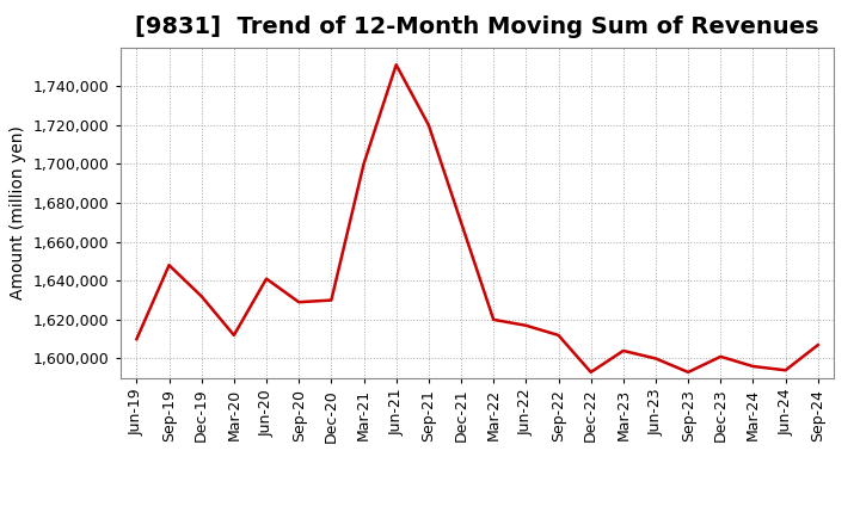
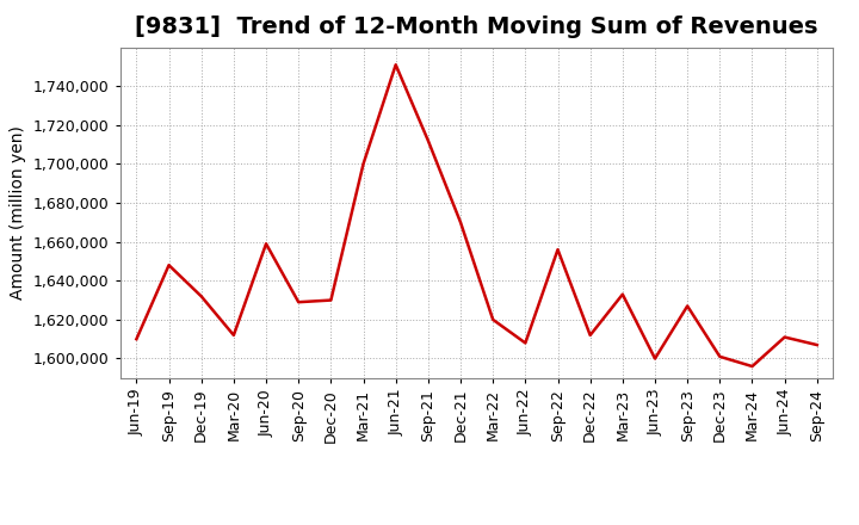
Jun-20: 1,641,000 -> 1,659,000
Sep-21: 1,720,000 -> 1,712,000
Jun-22: 1,617,000 -> 1,608,000
Sep-22: 1,612,000 -> 1,656,000
Dec-22: 1,593,000 -> 1,612,000
Mar-23: 1,604,000 -> 1,633,000
Sep-23: 1,593,000 -> 1,627,000
Jun-24: 1,594,000 -> 1,611,000
